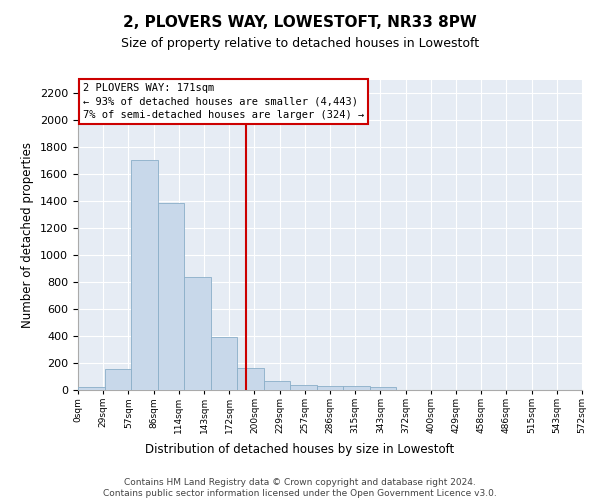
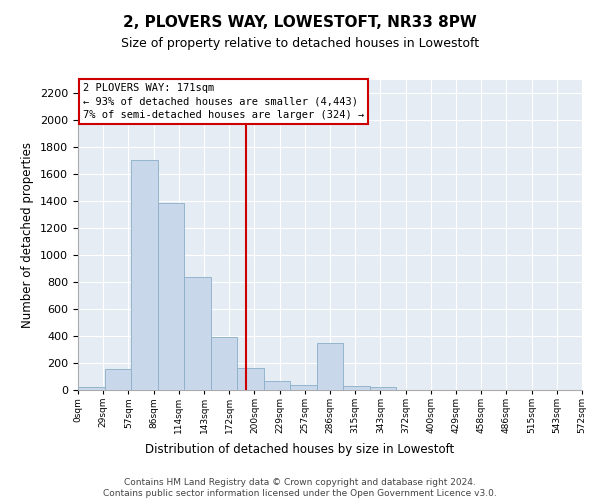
286sqm: 30 -> 350
